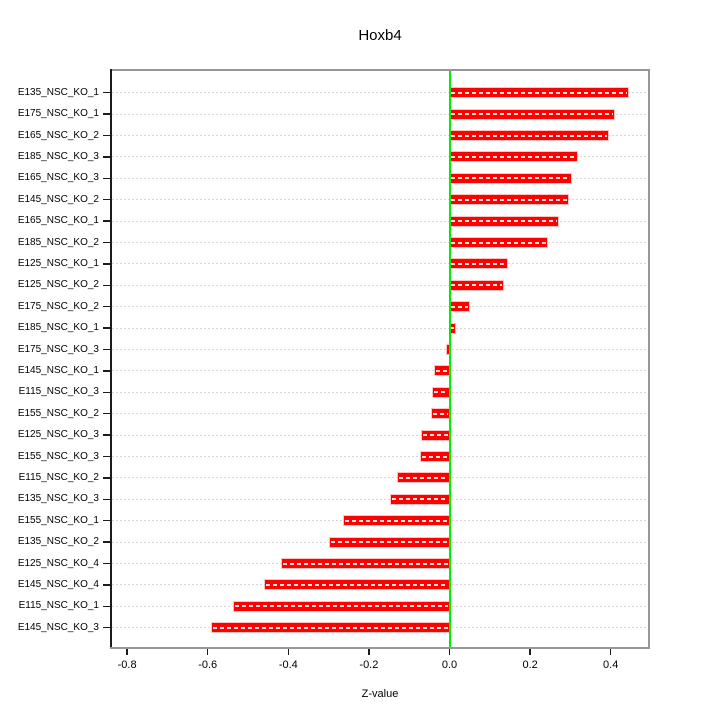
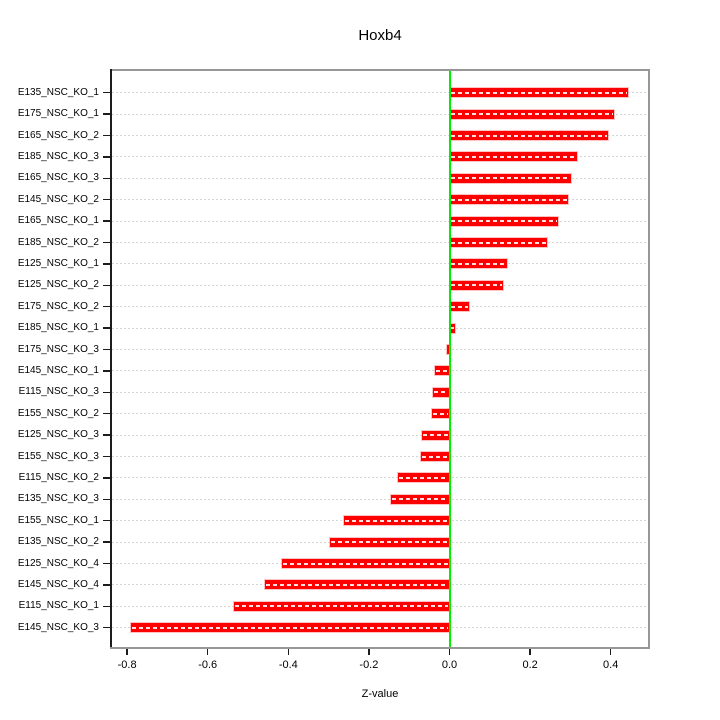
E145_NSC_KO_3: -0.59 -> -0.79
